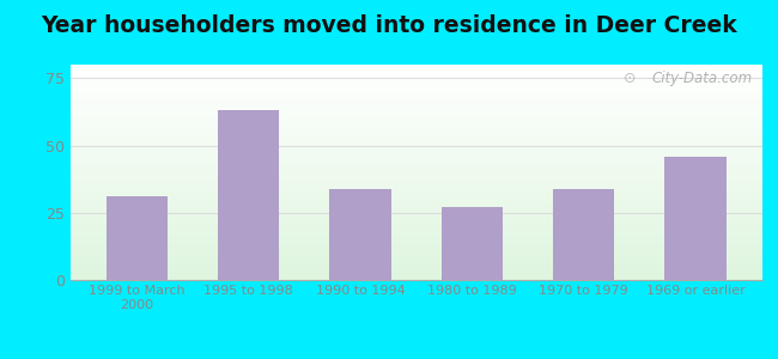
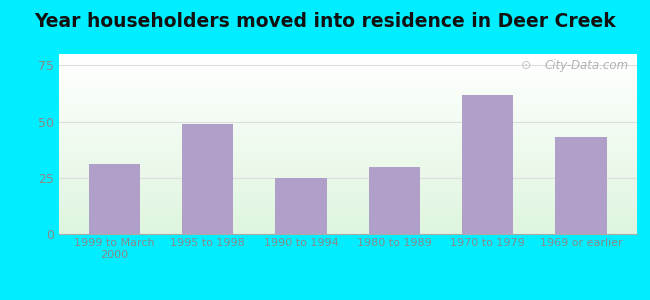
1995 to 1998: 63 -> 49
1990 to 1994: 34 -> 25
1980 to 1989: 27 -> 30
1970 to 1979: 34 -> 62
1969 or earlier: 46 -> 43
